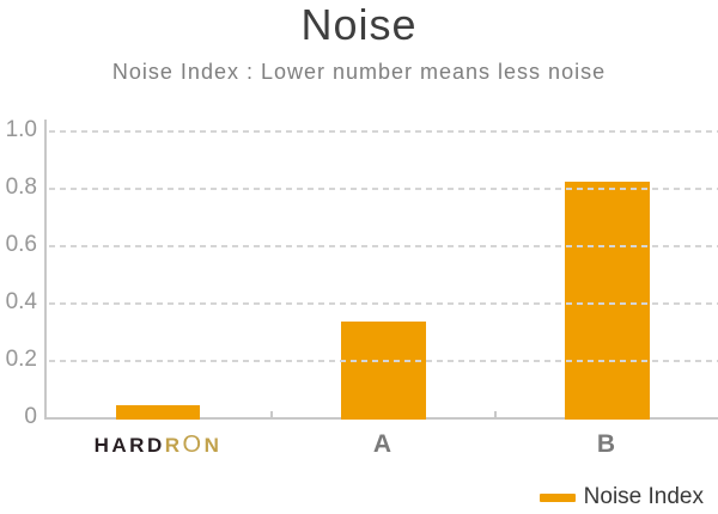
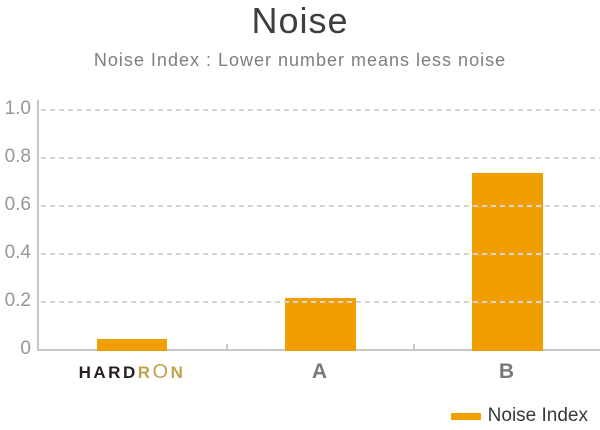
A: 0.34 -> 0.22
B: 0.83 -> 0.74
